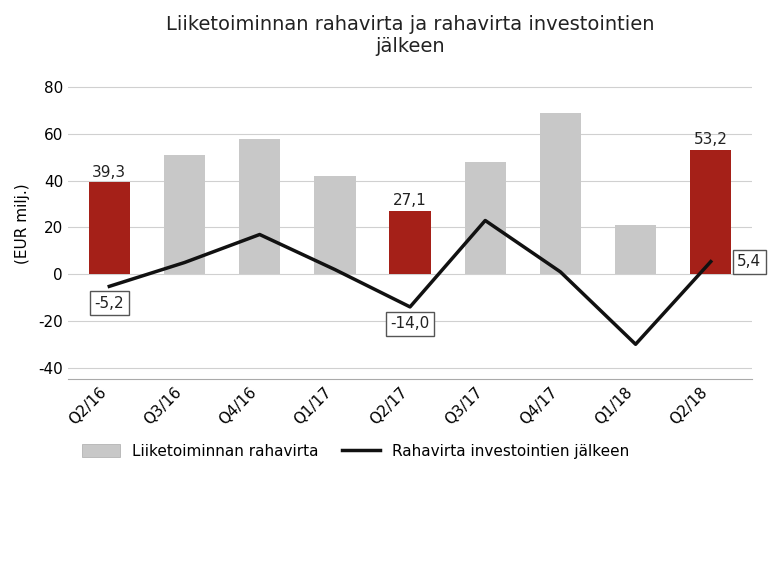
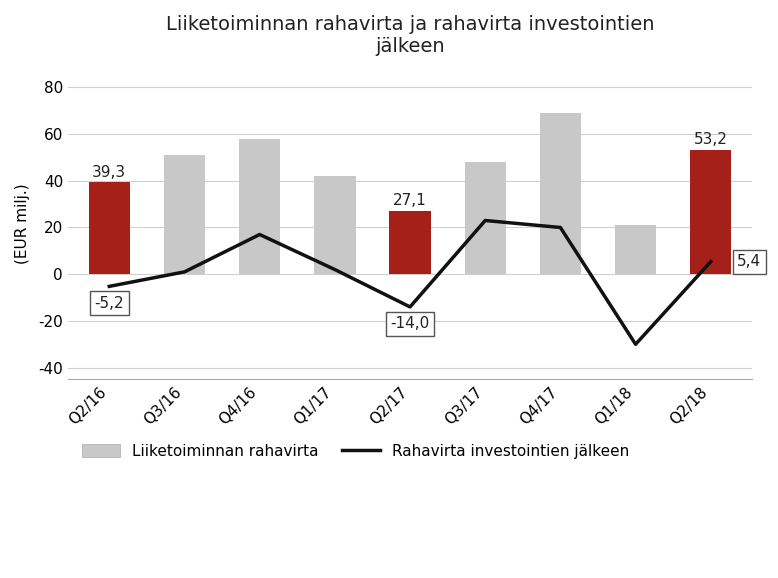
Rahavirta investointien jälkeen/Q3/16: 5.0 -> 1.0
Rahavirta investointien jälkeen/Q4/17: 1.0 -> 20.0
